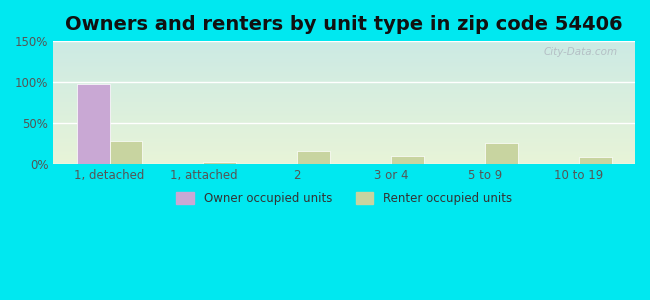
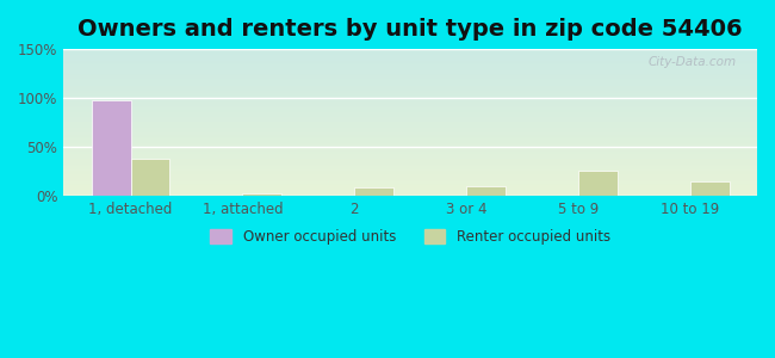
Renter occupied units/1, detached: 28% -> 38%
Renter occupied units/2: 16% -> 8%
Renter occupied units/10 to 19: 8% -> 15%
